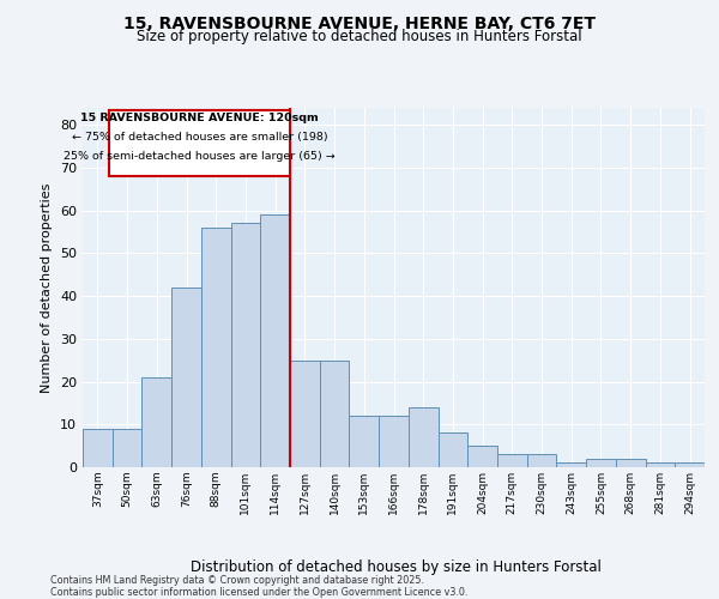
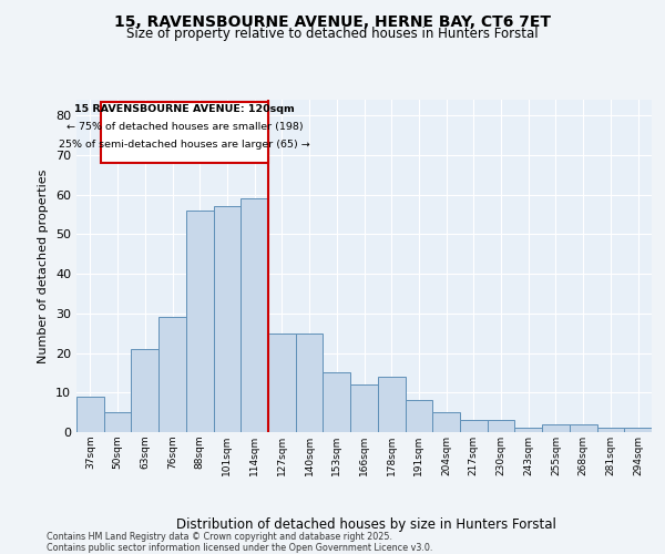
50sqm: 9 -> 5
76sqm: 42 -> 29
153sqm: 12 -> 15
